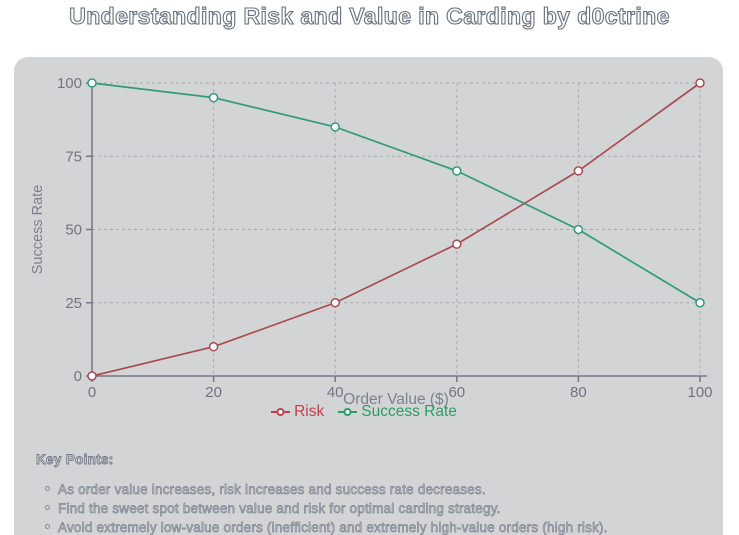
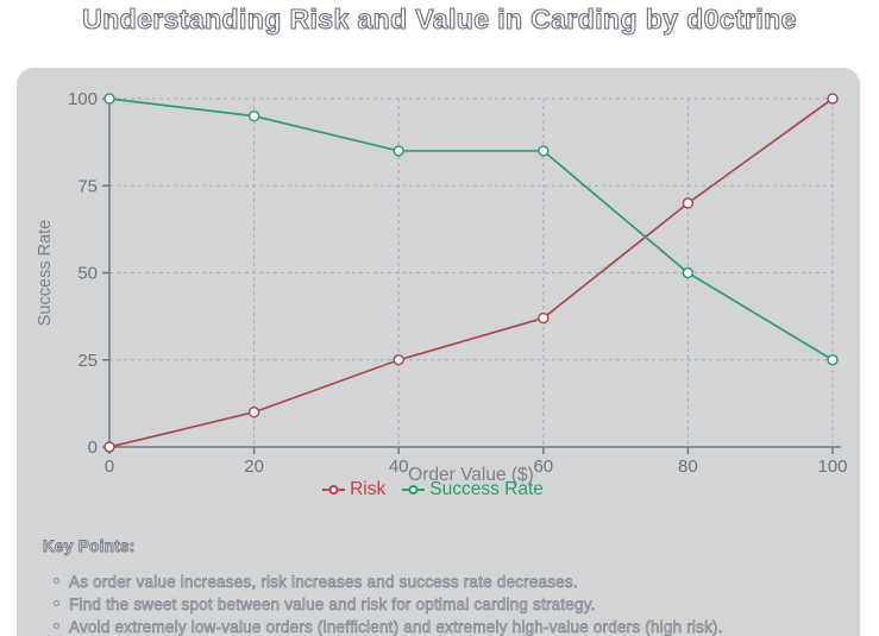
Risk/60: 45 -> 37
Success Rate/60: 70 -> 85
